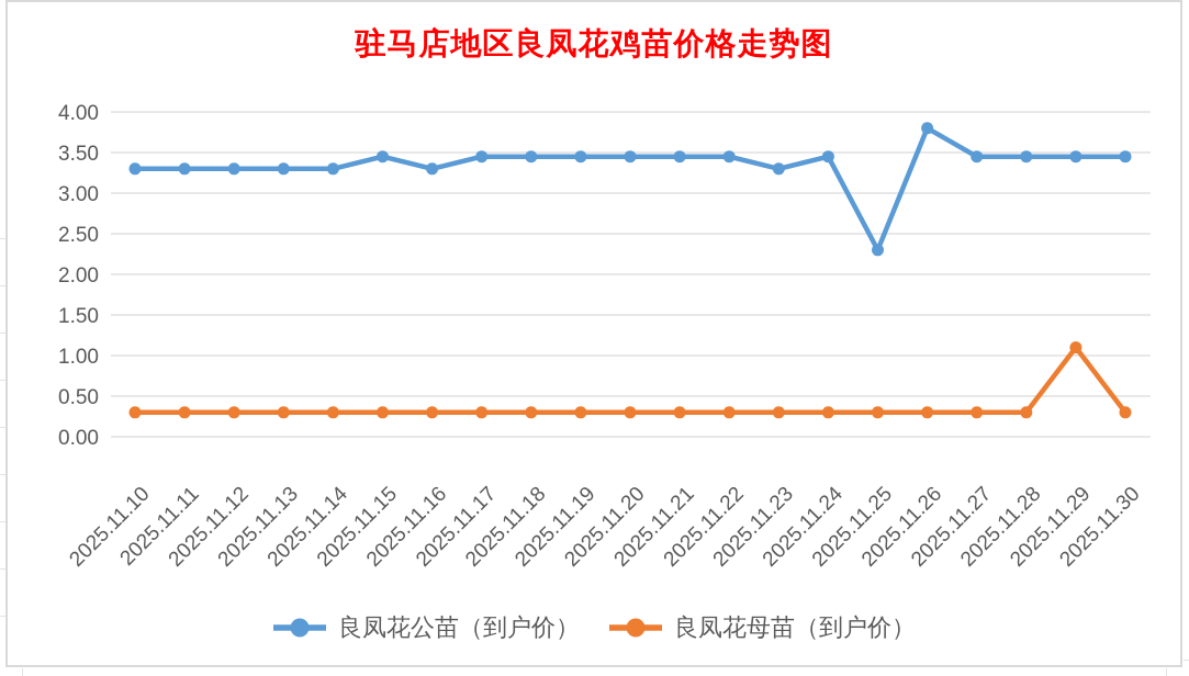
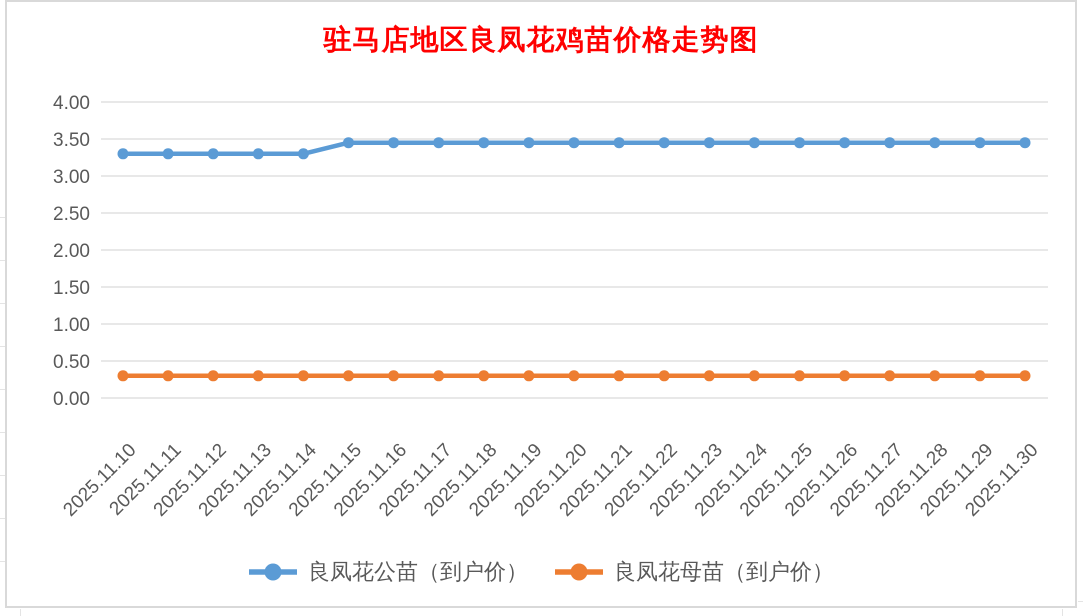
良凤花公苗（到户价）/2025.11.16: 3.3 -> 3.5
良凤花公苗（到户价）/2025.11.23: 3.3 -> 3.5
良凤花公苗（到户价）/2025.11.25: 2.3 -> 3.5
良凤花公苗（到户价）/2025.11.26: 3.8 -> 3.5
良凤花母苗（到户价）/2025.11.29: 1.1 -> 0.3
